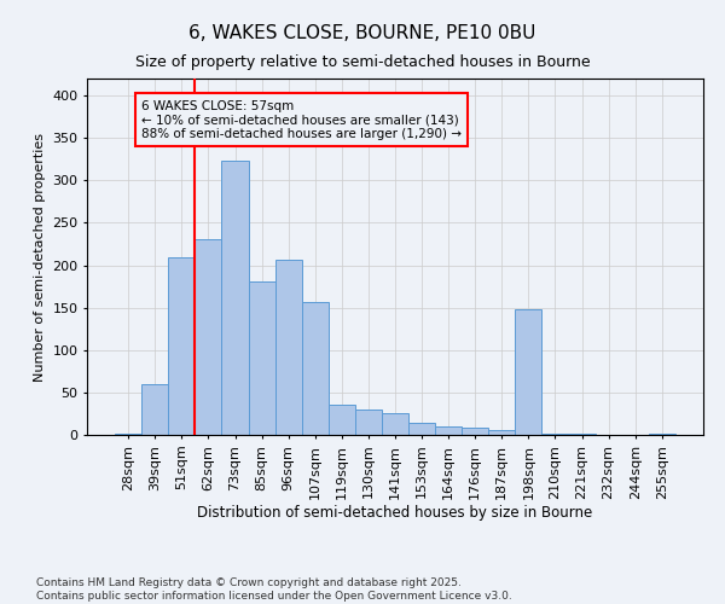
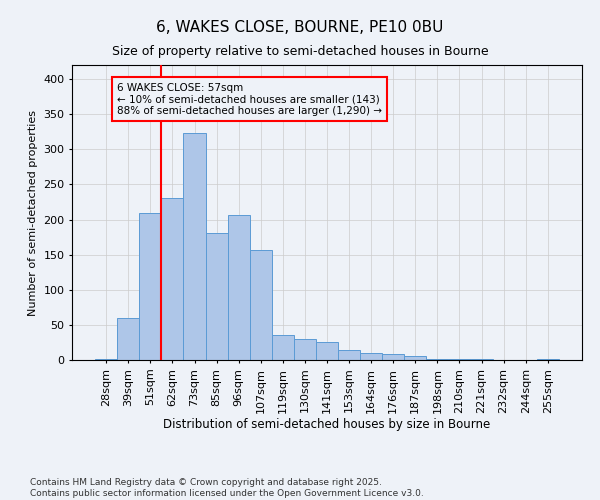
198sqm: 148 -> 2
